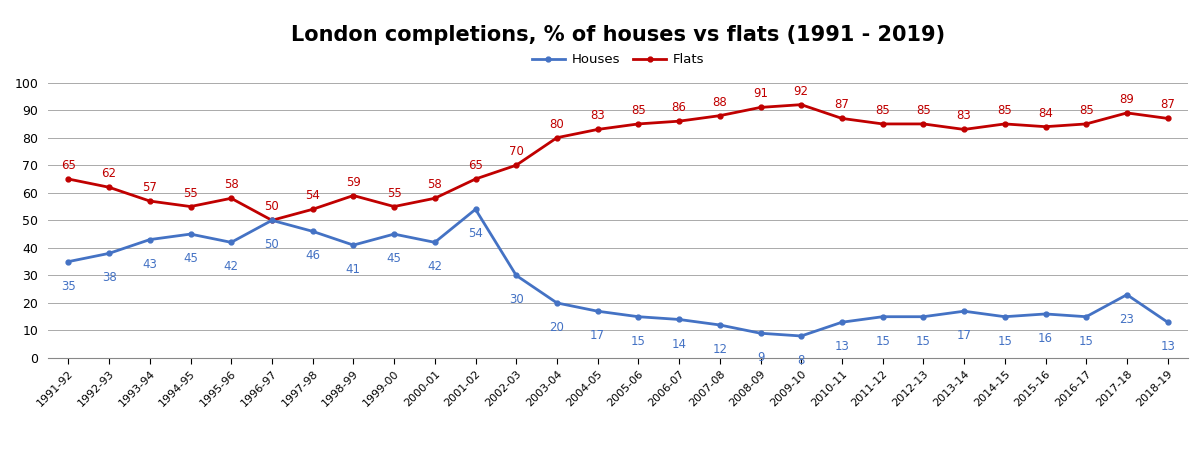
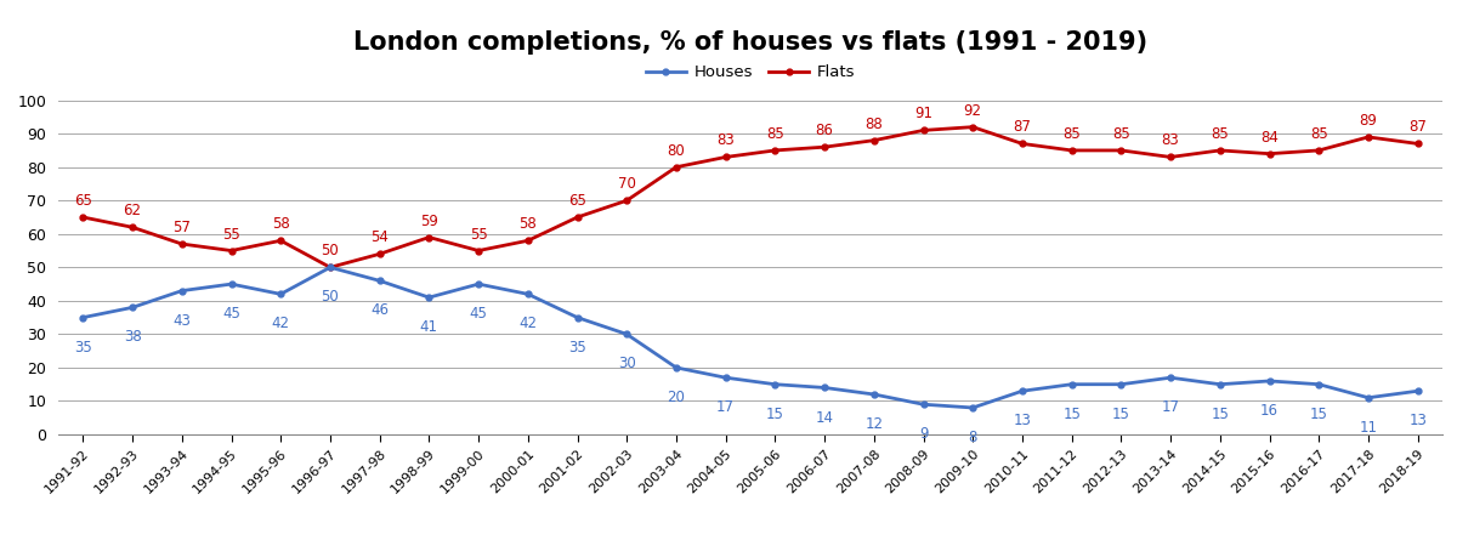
Houses/2001-02: 54 -> 35
Houses/2017-18: 23 -> 11
